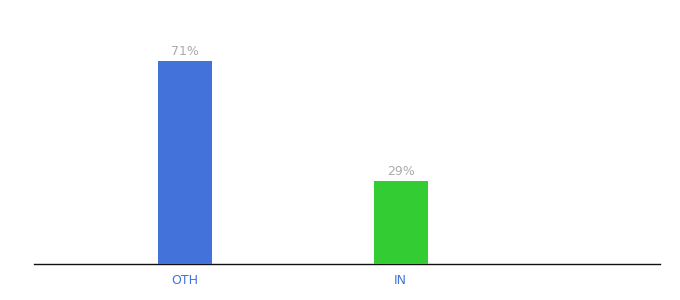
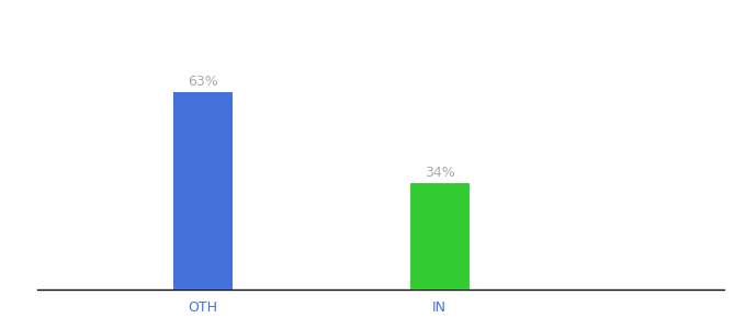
OTH: 71% -> 63%
IN: 29% -> 34%
